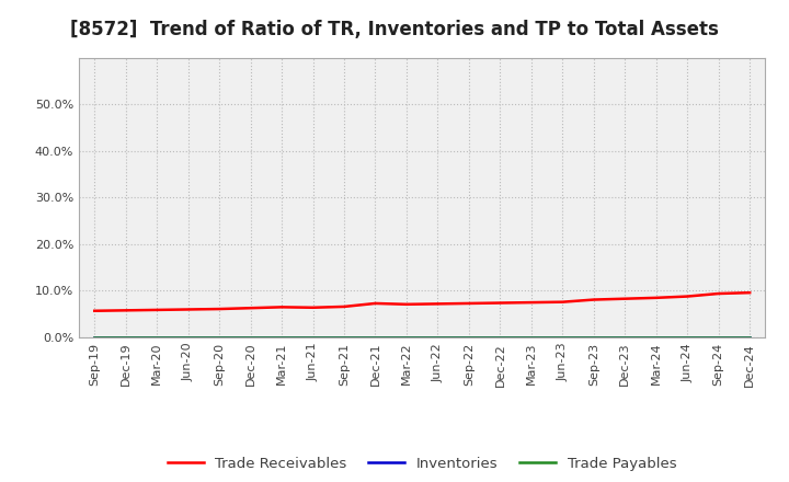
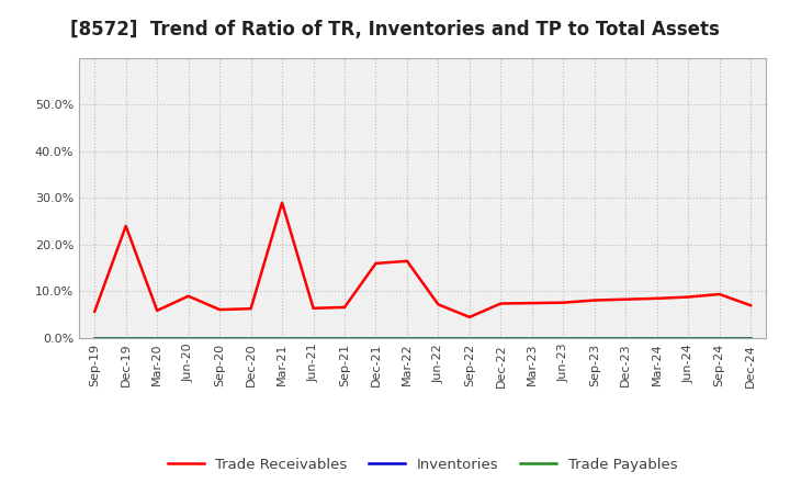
Trade Receivables/Dec-19: 5.8% -> 24.0%
Trade Receivables/Jun-20: 6.0% -> 9.0%
Trade Receivables/Mar-21: 6.5% -> 29.0%
Trade Receivables/Dec-21: 7.3% -> 16.0%
Trade Receivables/Mar-22: 7.1% -> 16.5%
Trade Receivables/Sep-22: 7.3% -> 4.5%
Trade Receivables/Dec-24: 9.6% -> 7.0%
